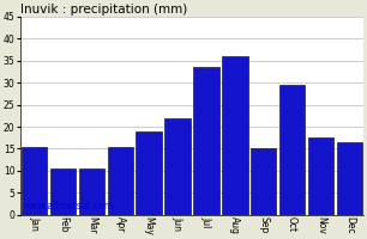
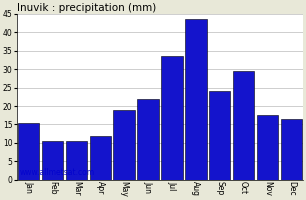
Apr: 15.5 -> 12.0
Aug: 36.0 -> 43.5
Sep: 15.0 -> 24.0
